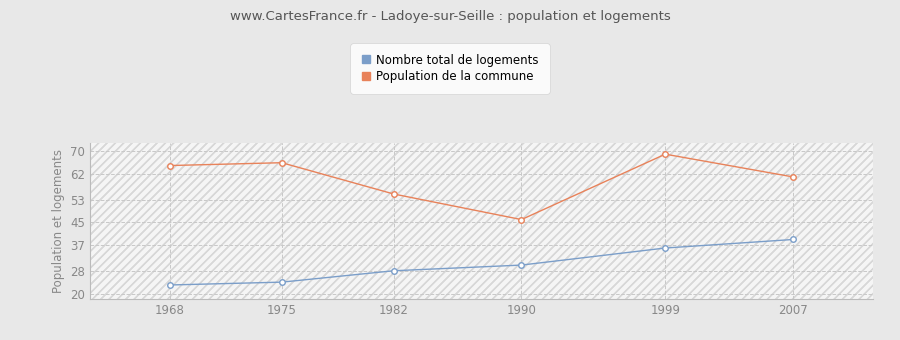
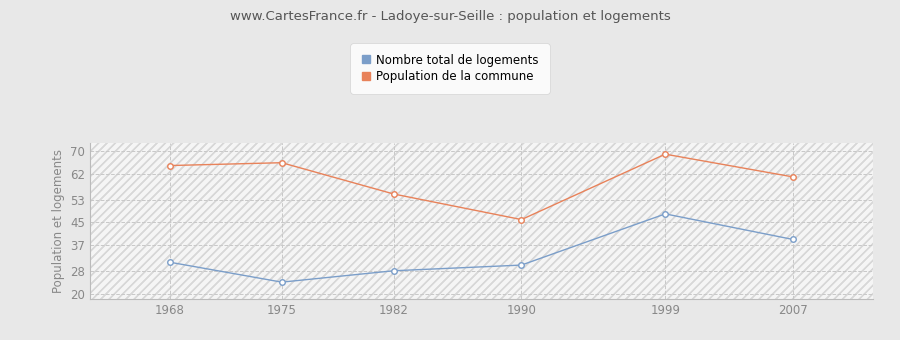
Nombre total de logements/1968: 23 -> 31
Nombre total de logements/1999: 36 -> 48
